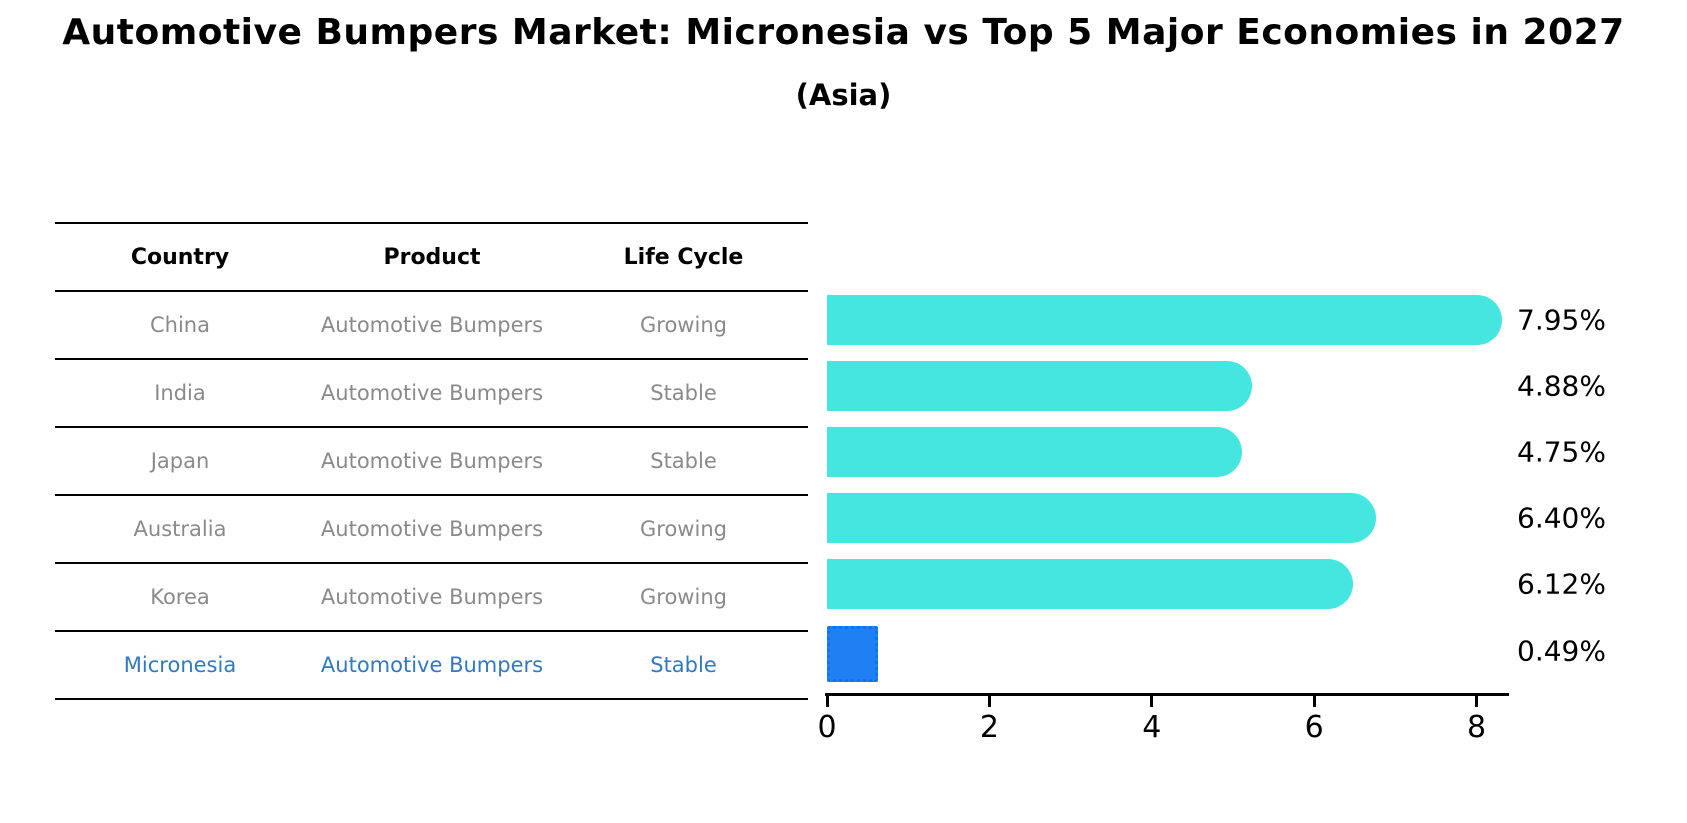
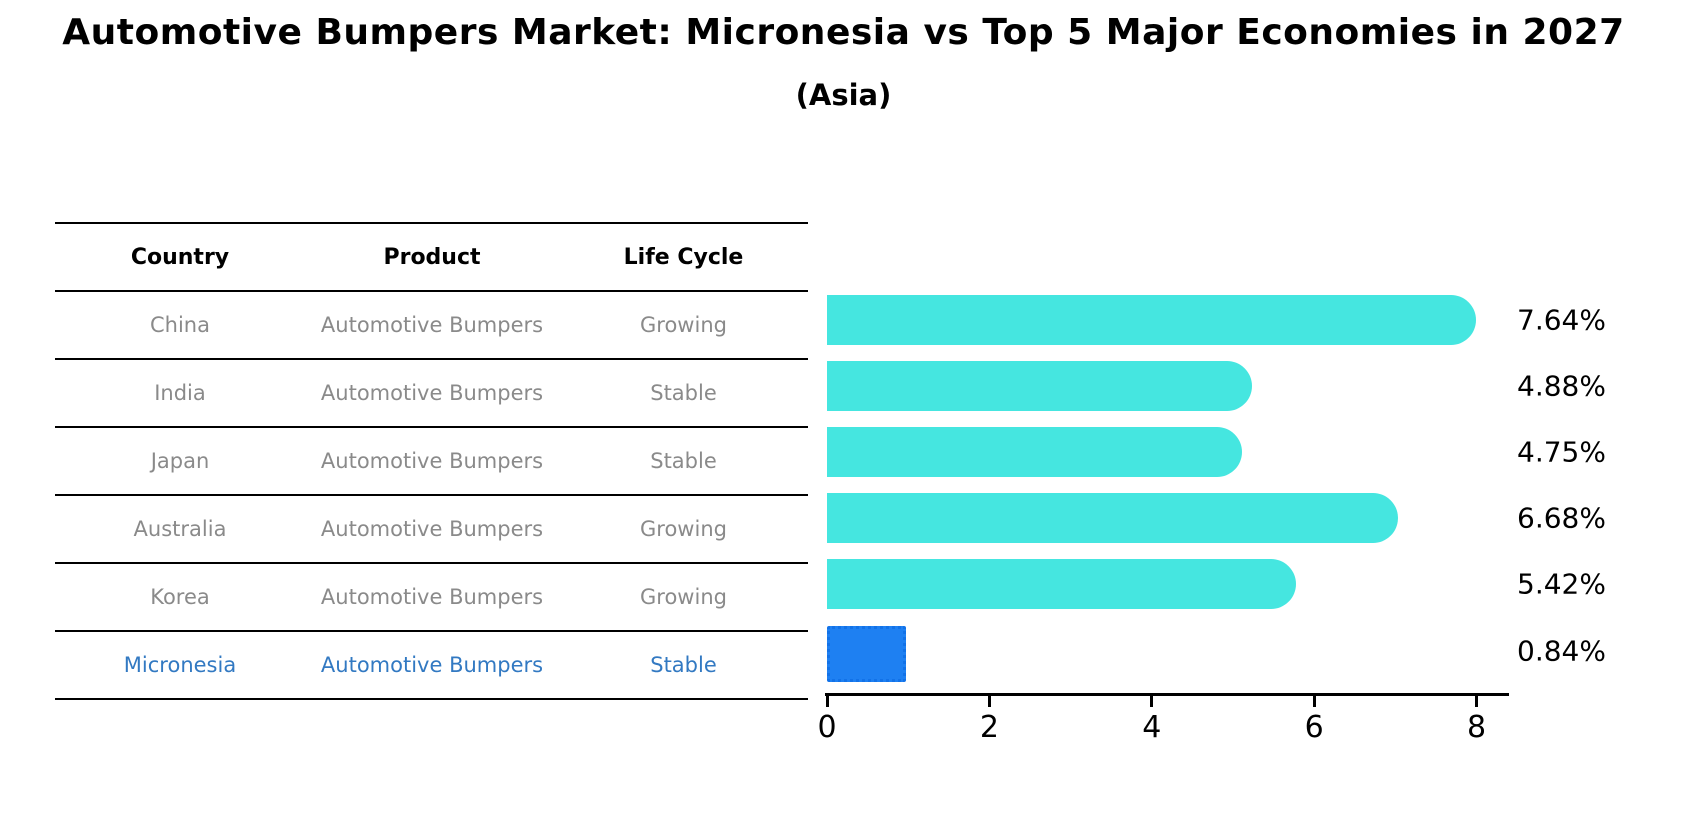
China: 7.95% -> 7.64%
Australia: 6.40% -> 6.68%
Korea: 6.12% -> 5.42%
Micronesia: 0.49% -> 0.84%
